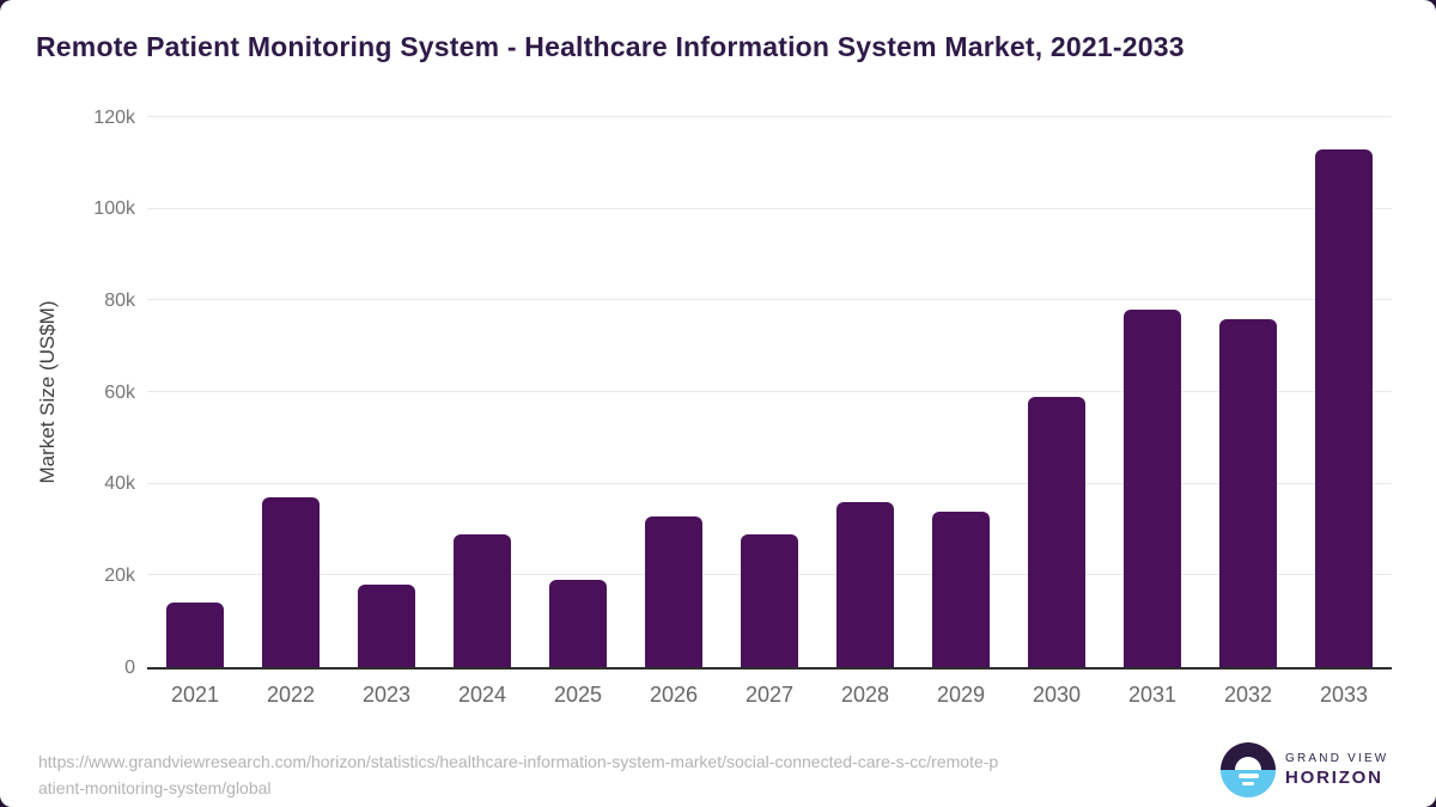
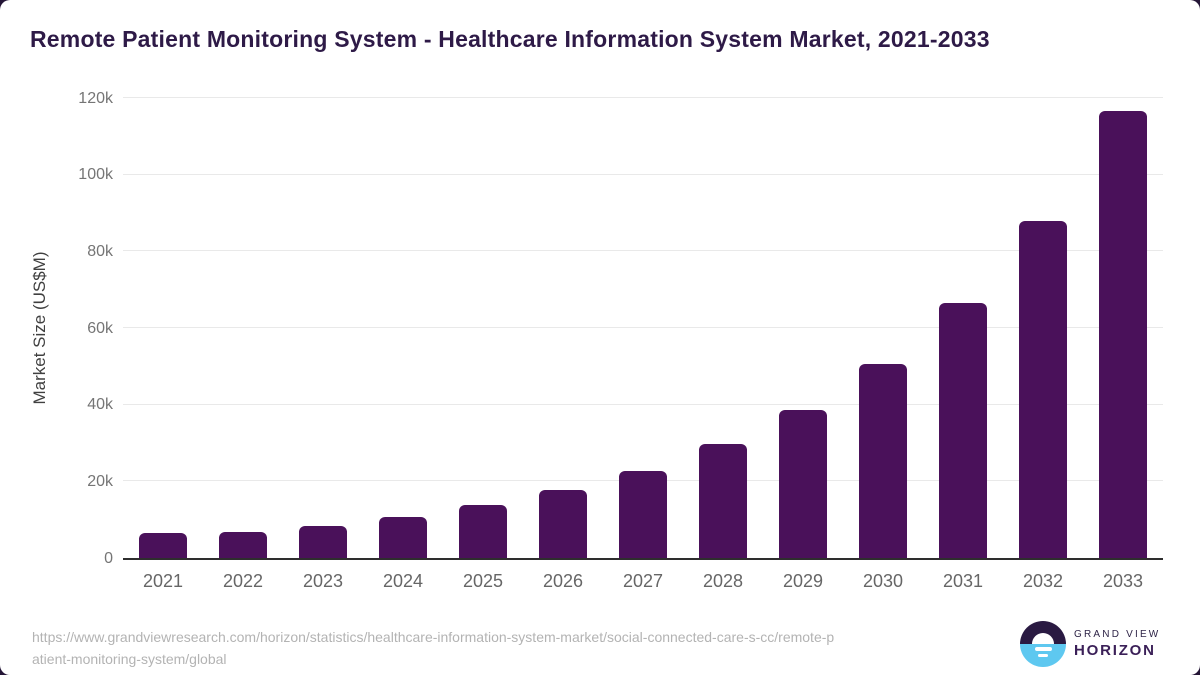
2021: 14k -> 6k
2022: 37k -> 7k
2023: 18k -> 8k
2024: 29k -> 11k
2025: 19k -> 14k
2026: 33k -> 18k
2027: 29k -> 23k
2028: 36k -> 30k
2029: 34k -> 39k
2030: 59k -> 51k
2031: 78k -> 66k
2032: 76k -> 88k
2033: 113k -> 117k
